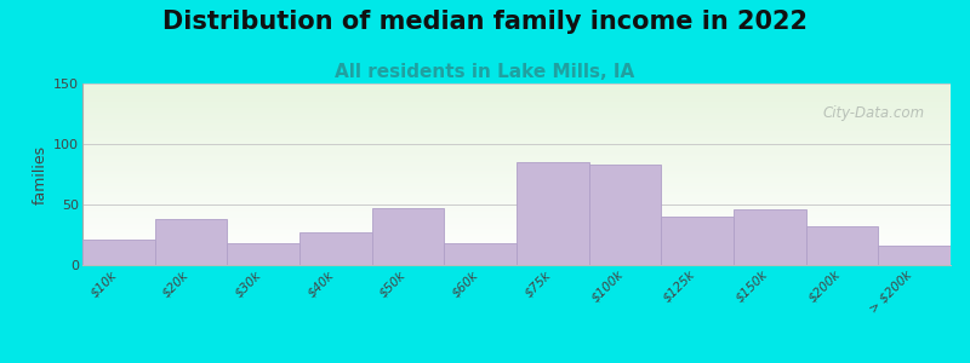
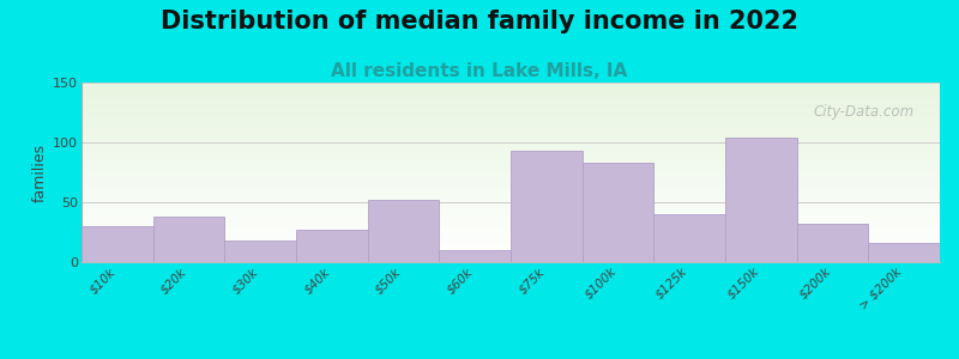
$10k: 21 -> 30
$50k: 47 -> 52
$60k: 18 -> 10
$75k: 85 -> 93
$150k: 46 -> 104
